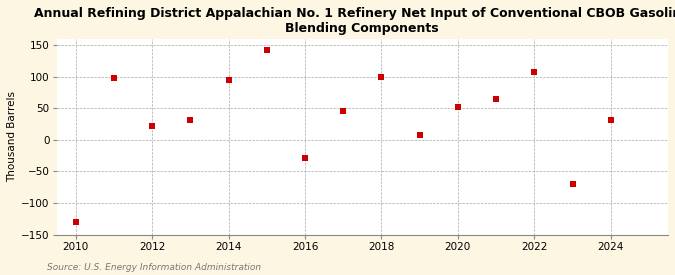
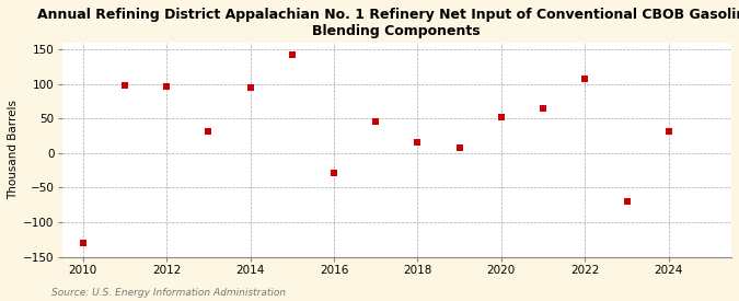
2012: 22 -> 96
2018: 100 -> 16
